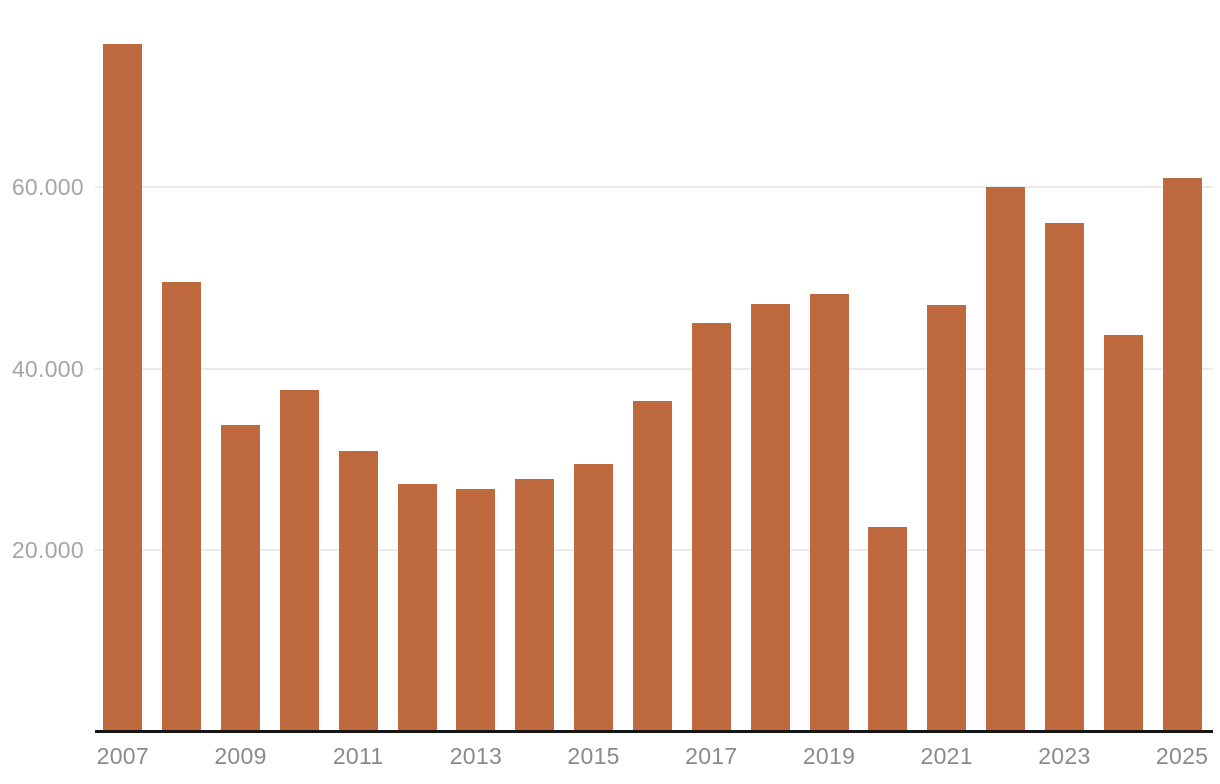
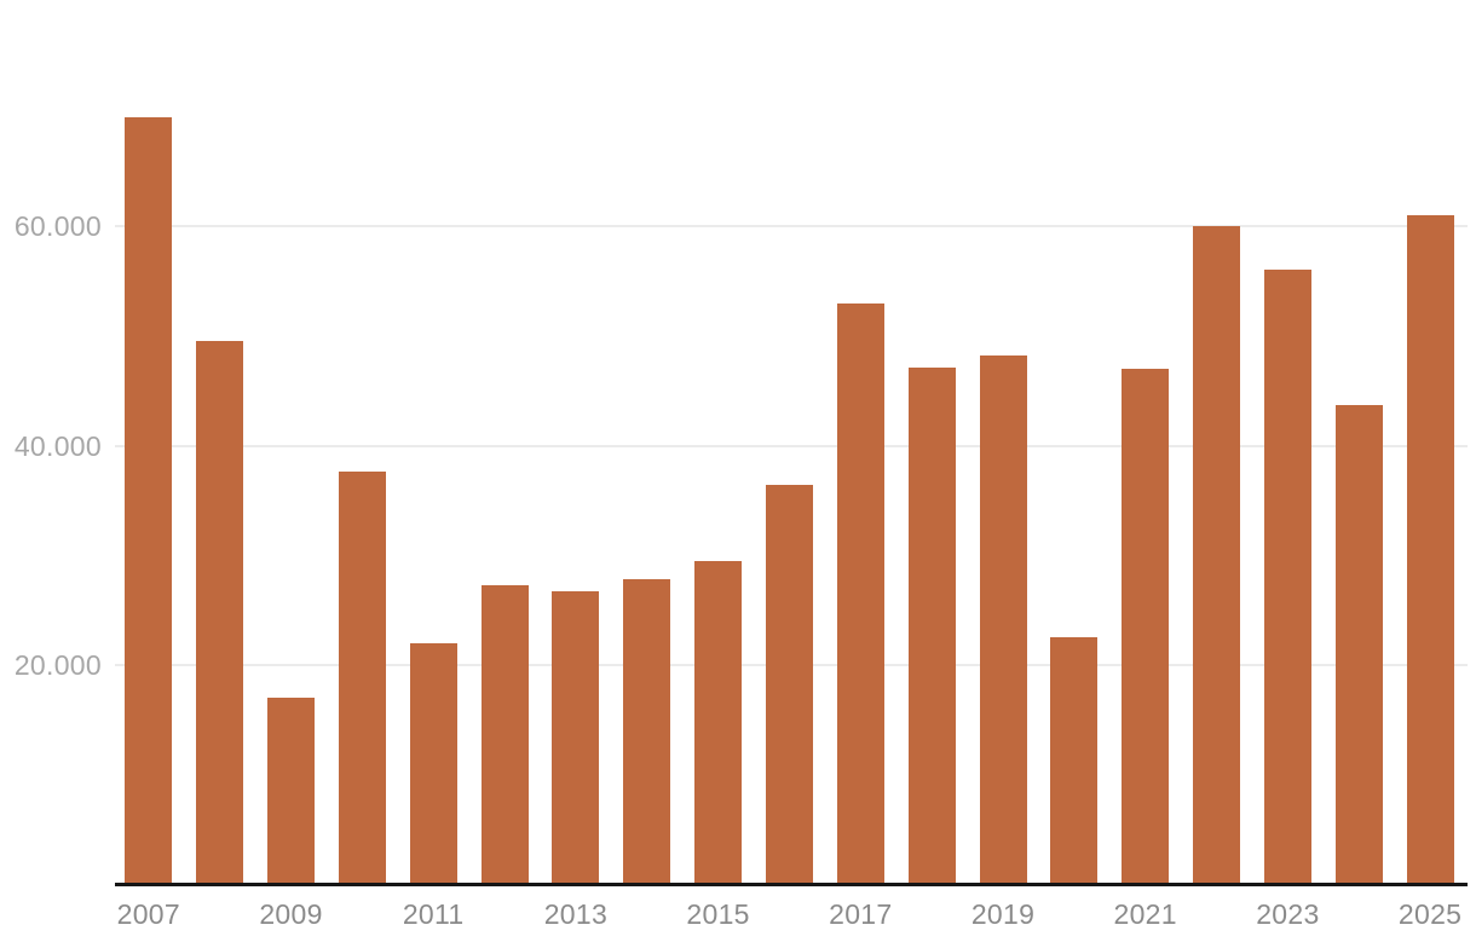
2007: 76000 -> 70000
2009: 34000 -> 17000
2011: 31000 -> 22000
2017: 45000 -> 53000
